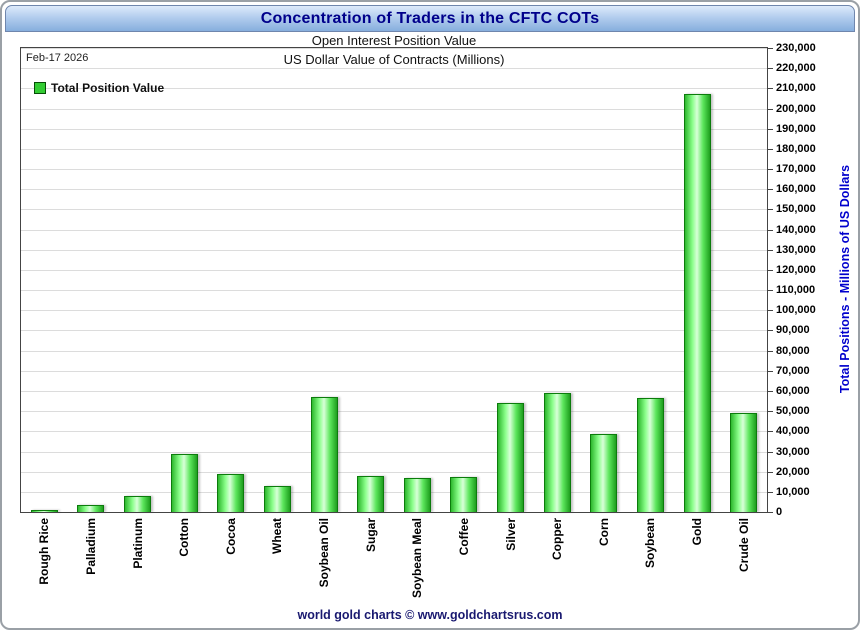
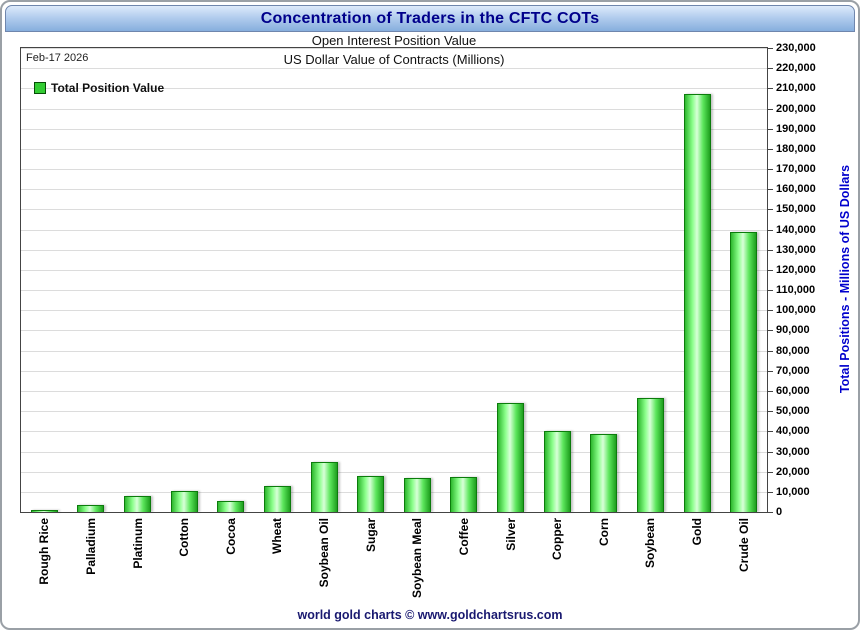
Cotton: 29000 -> 10000
Cocoa: 19000 -> 6000
Soybean Oil: 57000 -> 25000
Copper: 59000 -> 40000
Crude Oil: 49000 -> 139000
